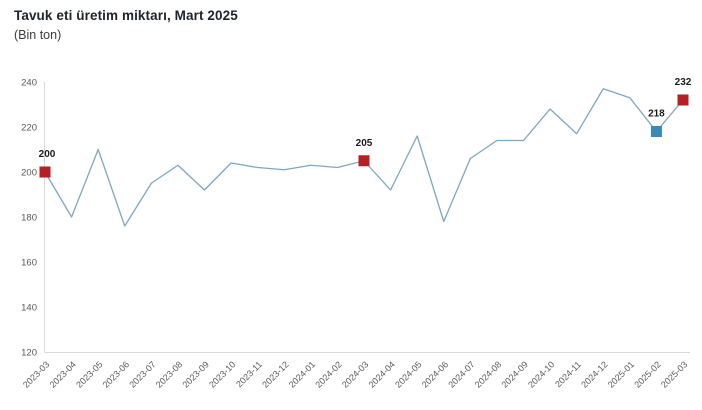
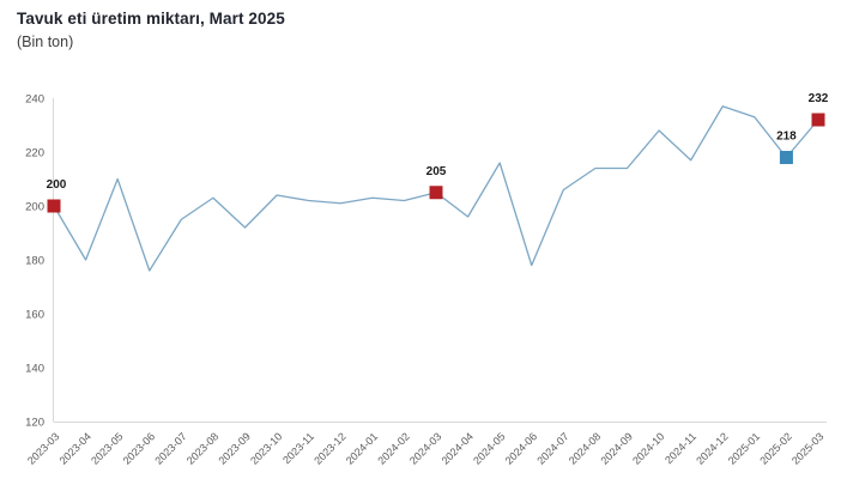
2024-04: 192 -> 196
